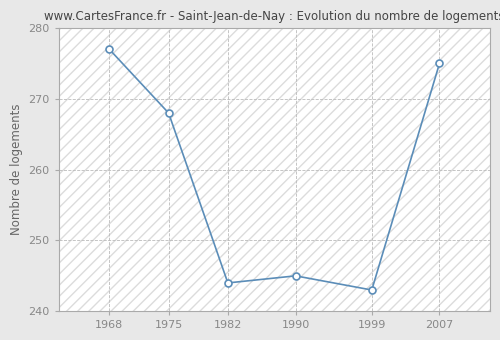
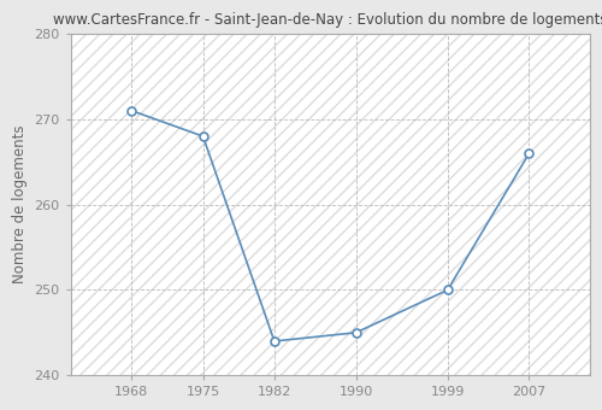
1968: 277 -> 271
1999: 243 -> 250
2007: 275 -> 266
